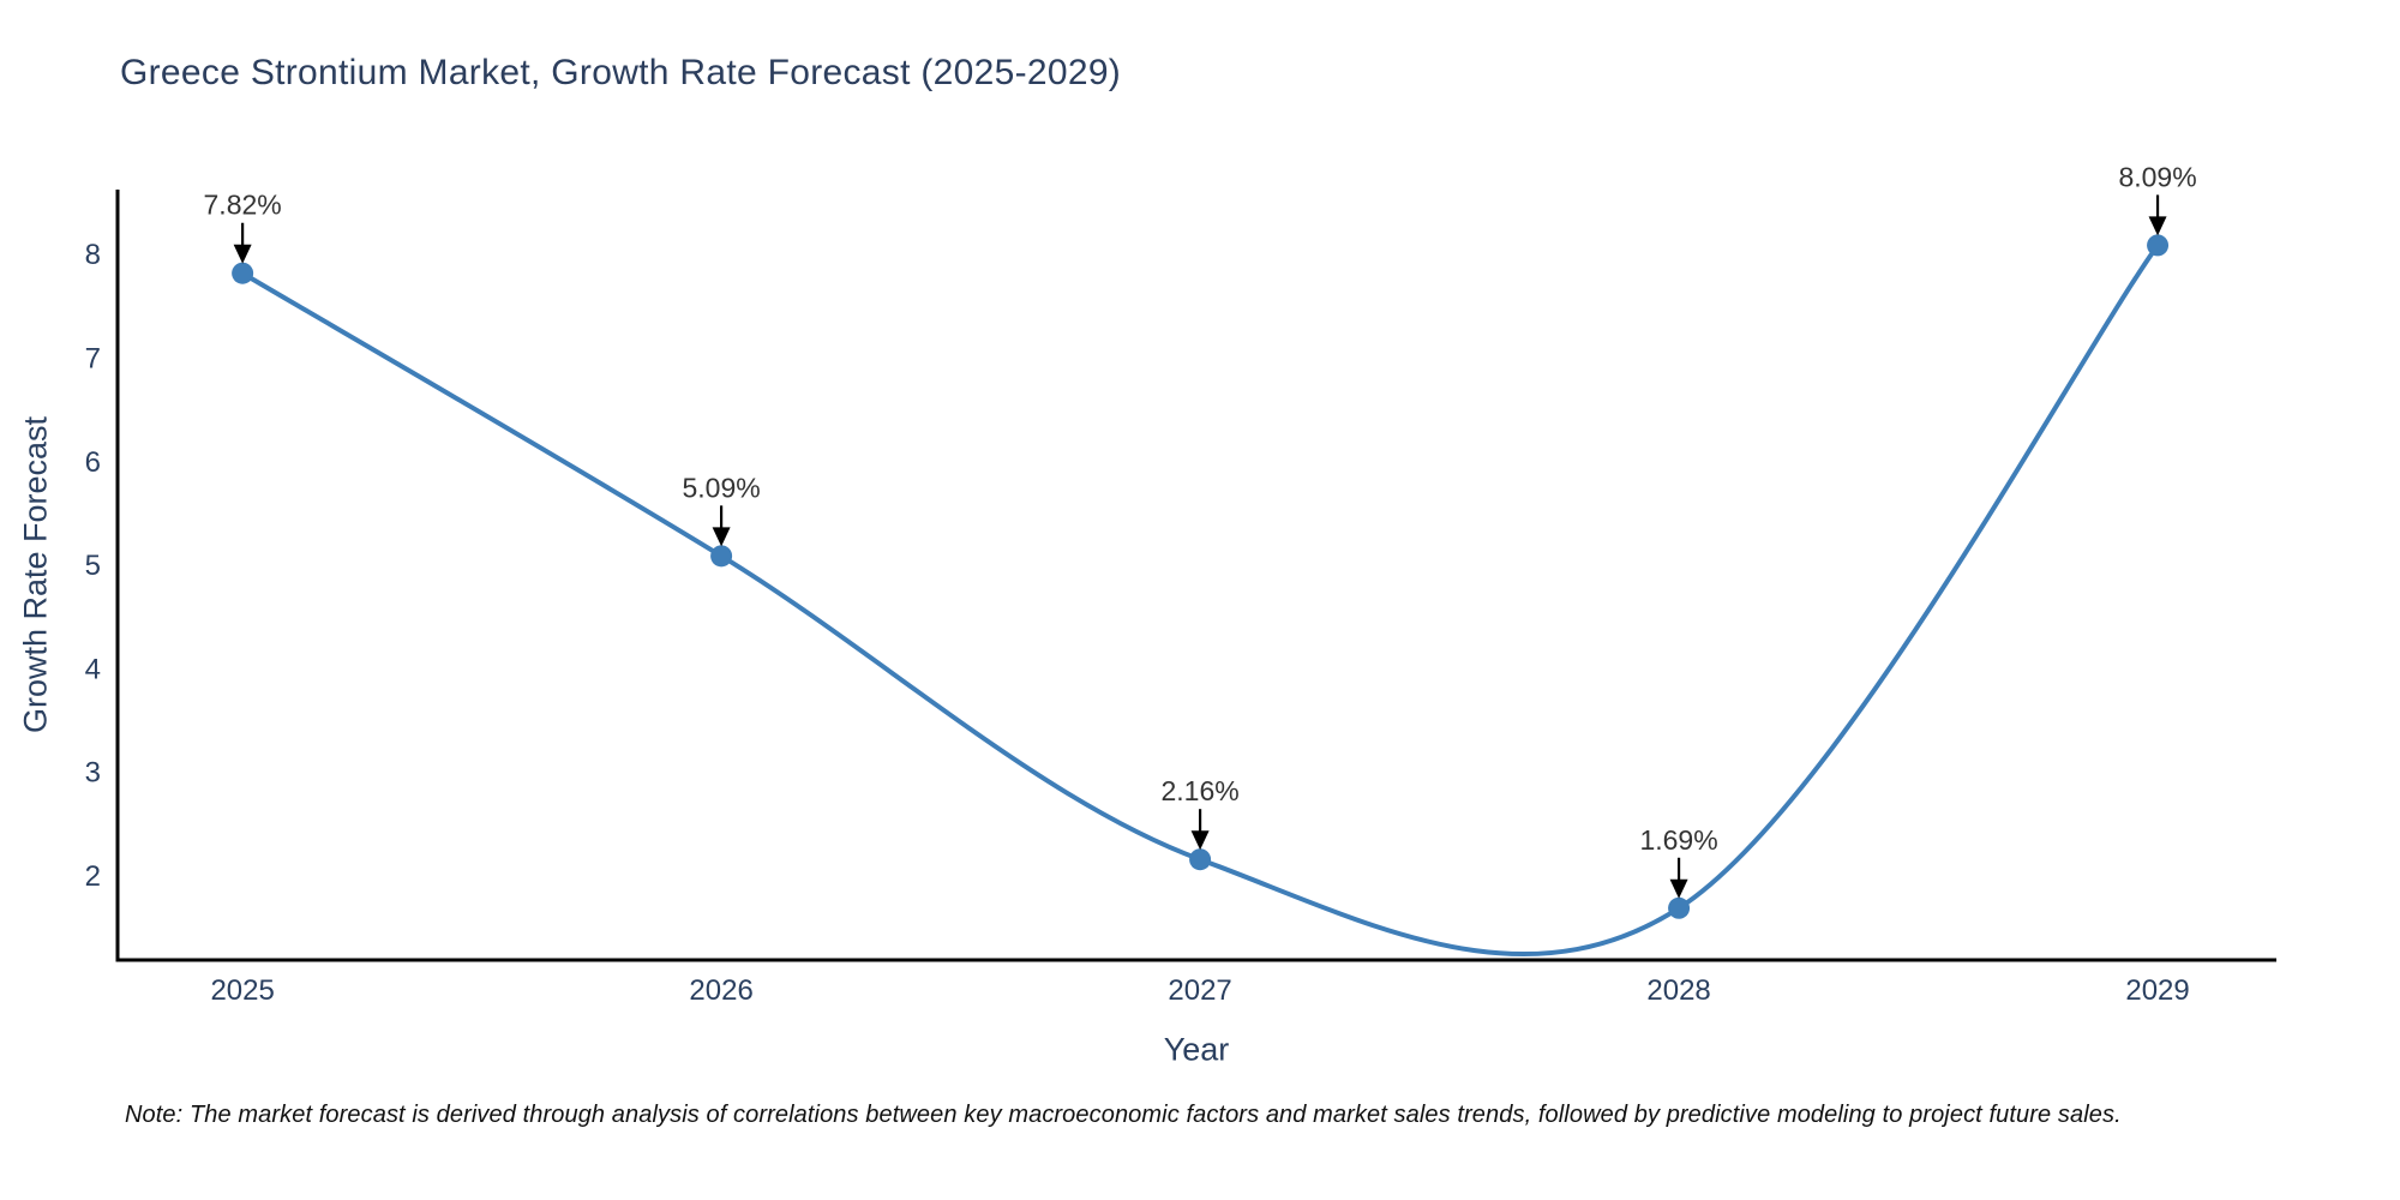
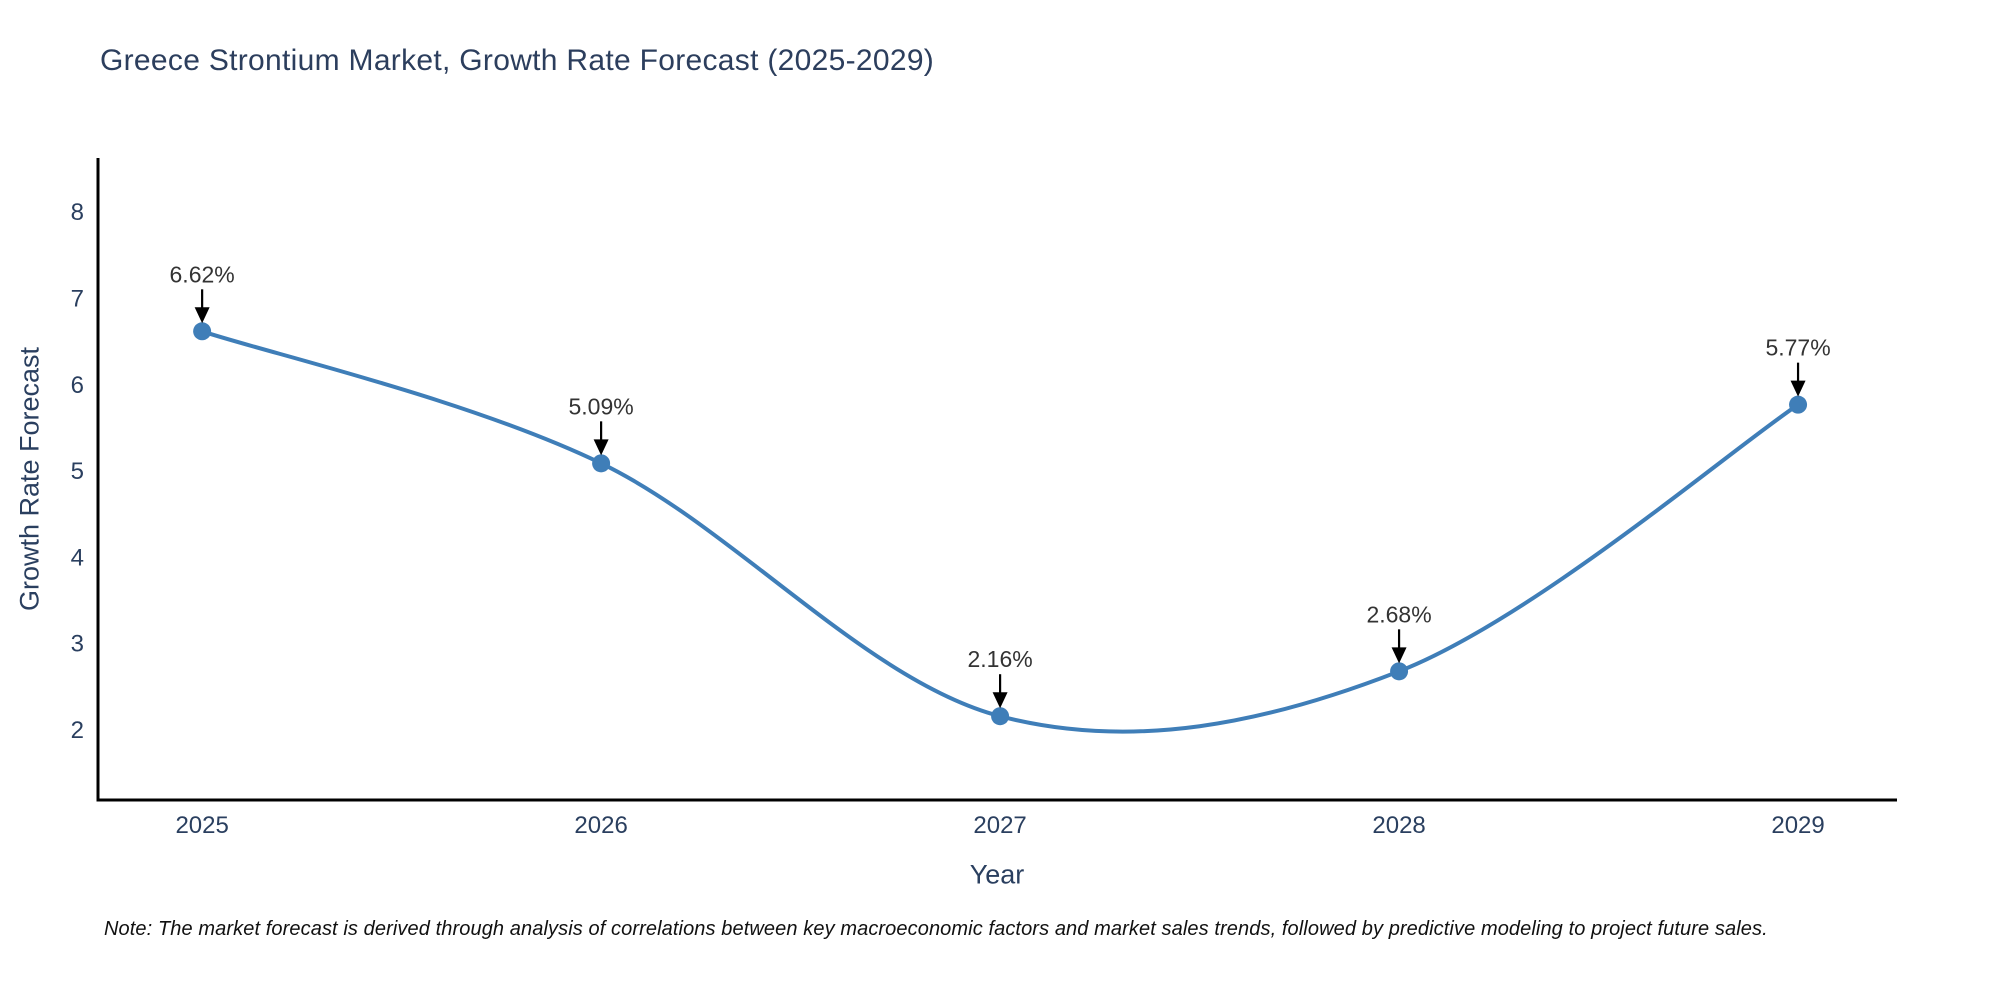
2025: 7.82% -> 6.62%
2028: 1.69% -> 2.68%
2029: 8.09% -> 5.77%
